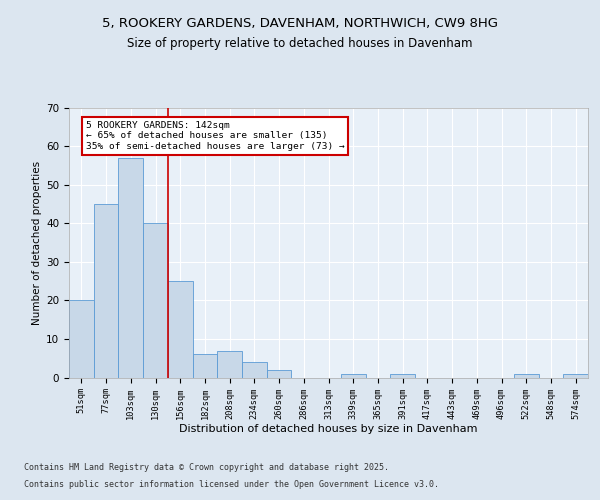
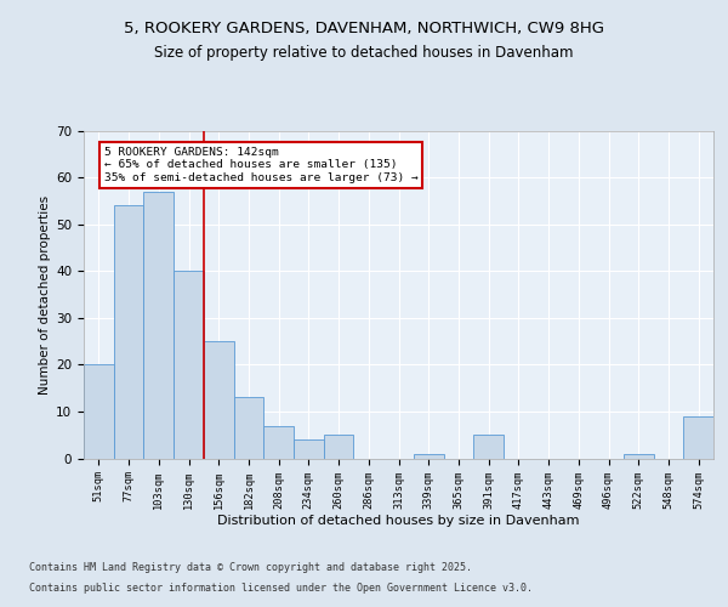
77sqm: 45 -> 54
182sqm: 6 -> 13
260sqm: 2 -> 5
391sqm: 1 -> 5
574sqm: 1 -> 9
